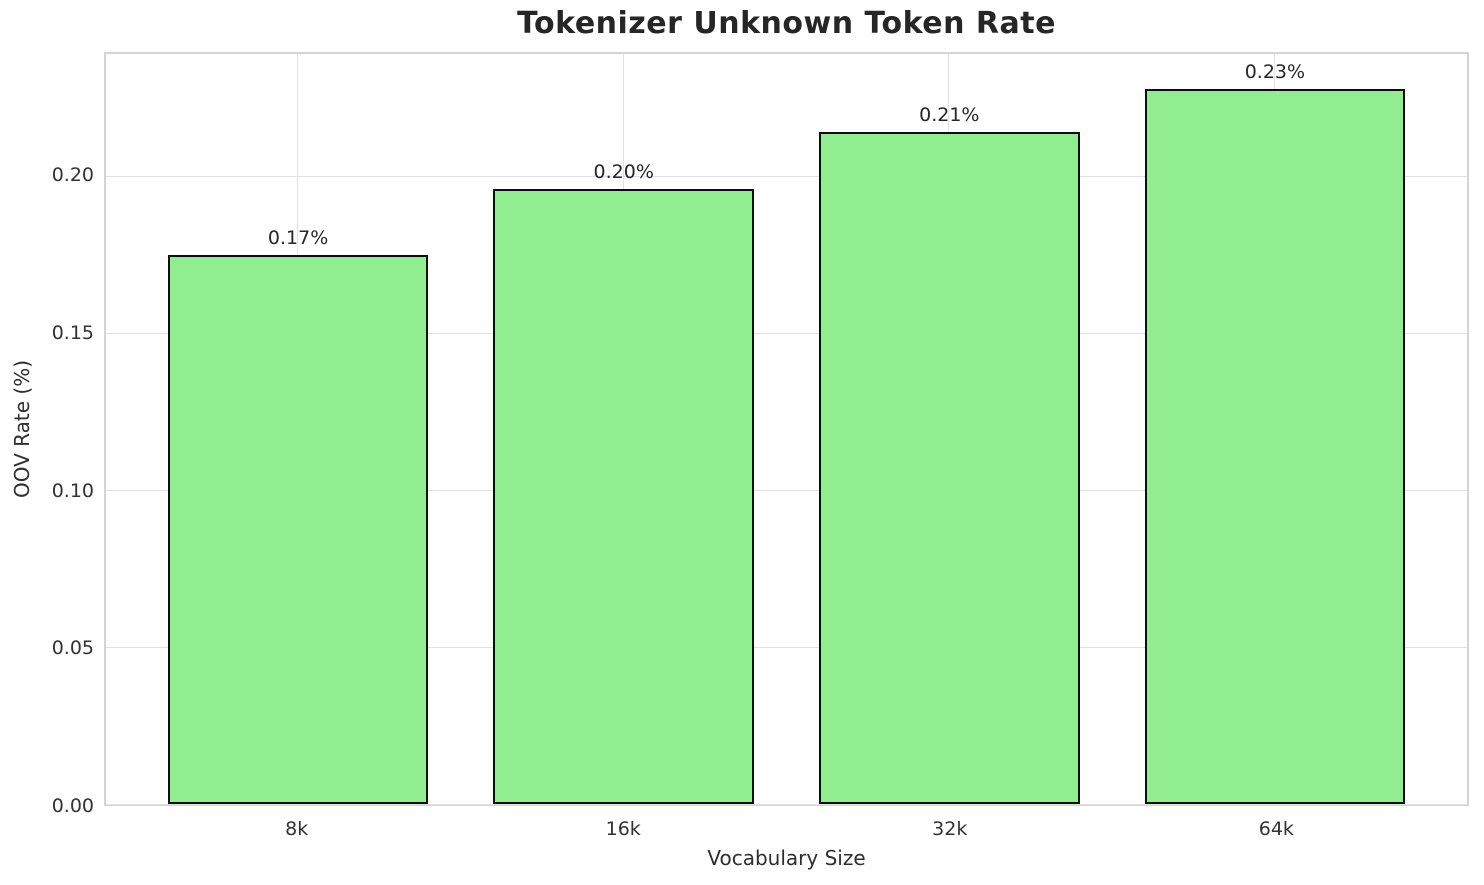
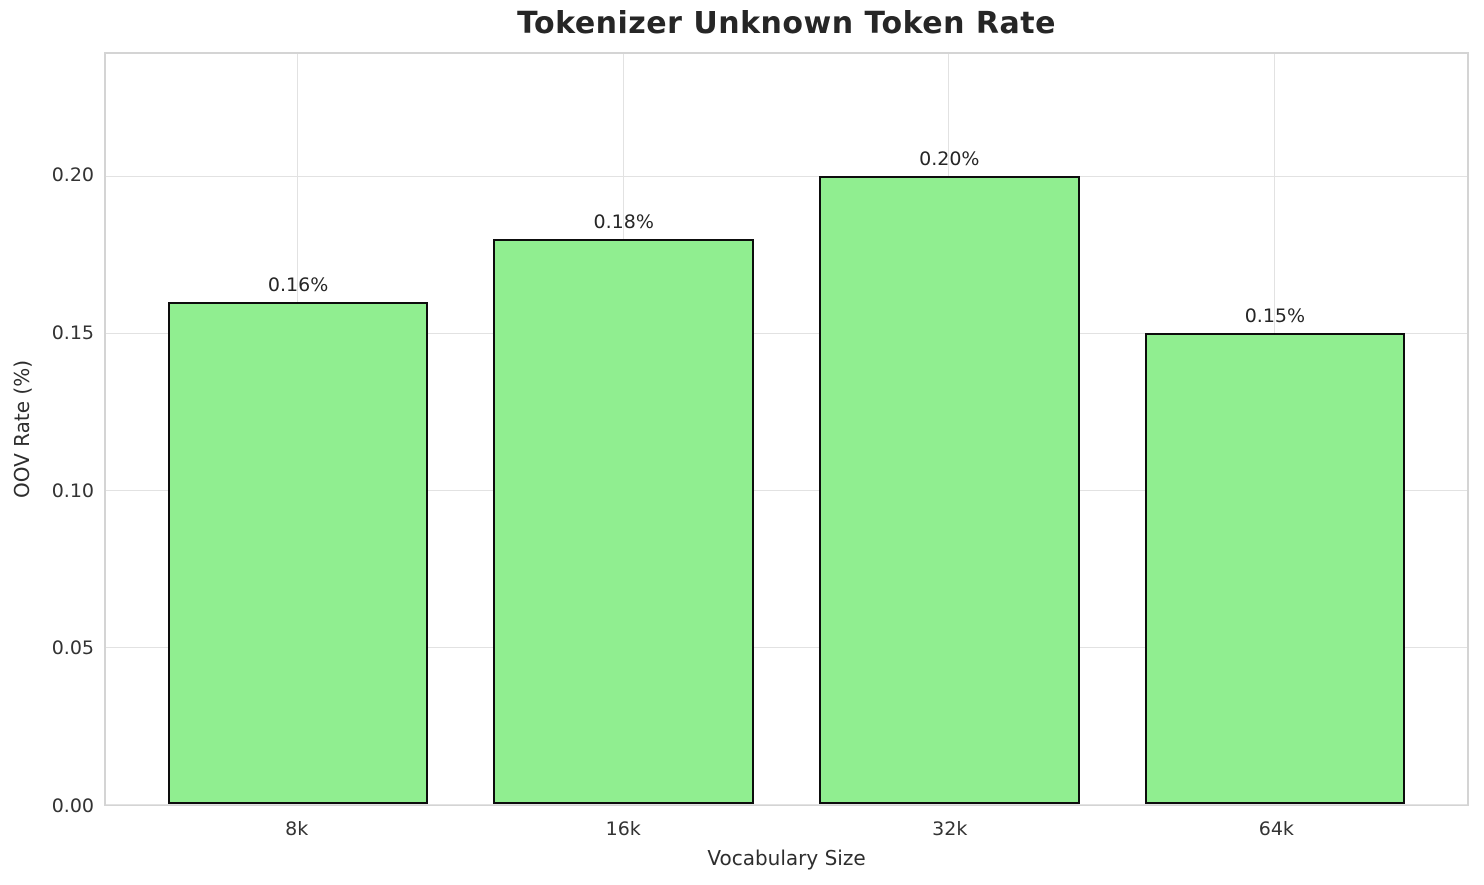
8k: 0.17% -> 0.16%
16k: 0.20% -> 0.18%
32k: 0.21% -> 0.20%
64k: 0.23% -> 0.15%
